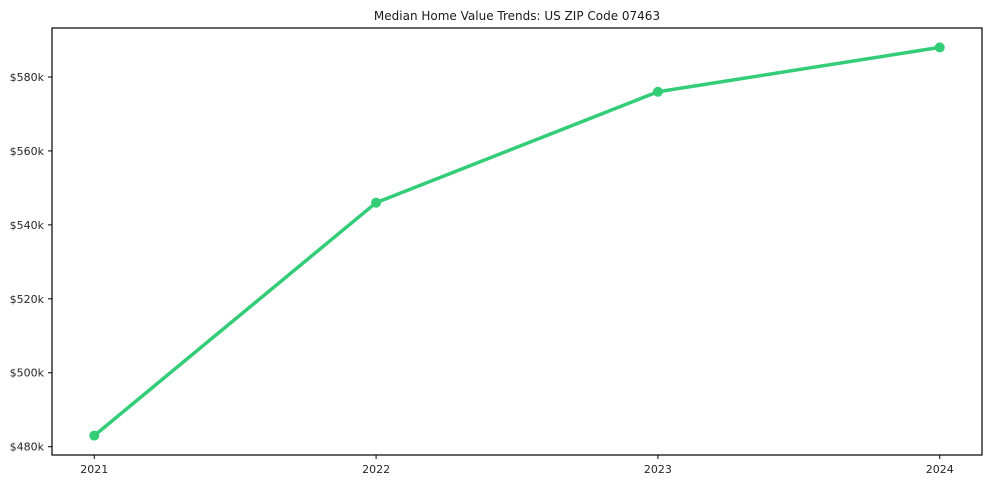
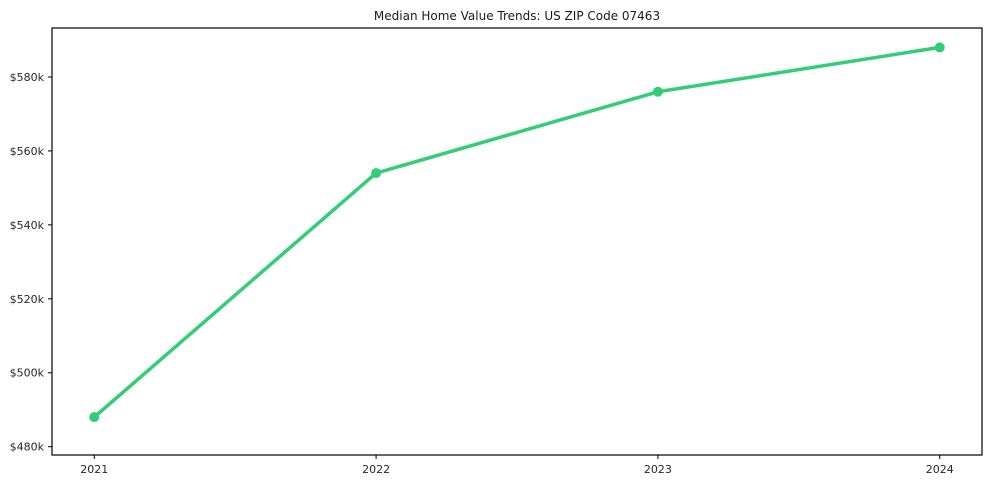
2021: $483k -> $488k
2022: $546k -> $554k
